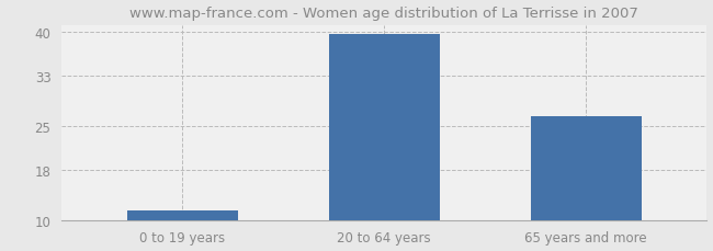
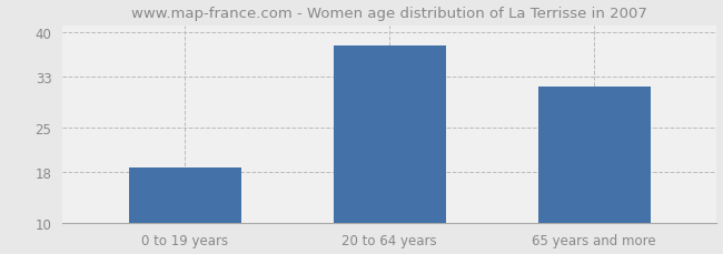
0 to 19 years: 11.5 -> 18.6
20 to 64 years: 39.5 -> 37.8
65 years and more: 26.5 -> 31.4
